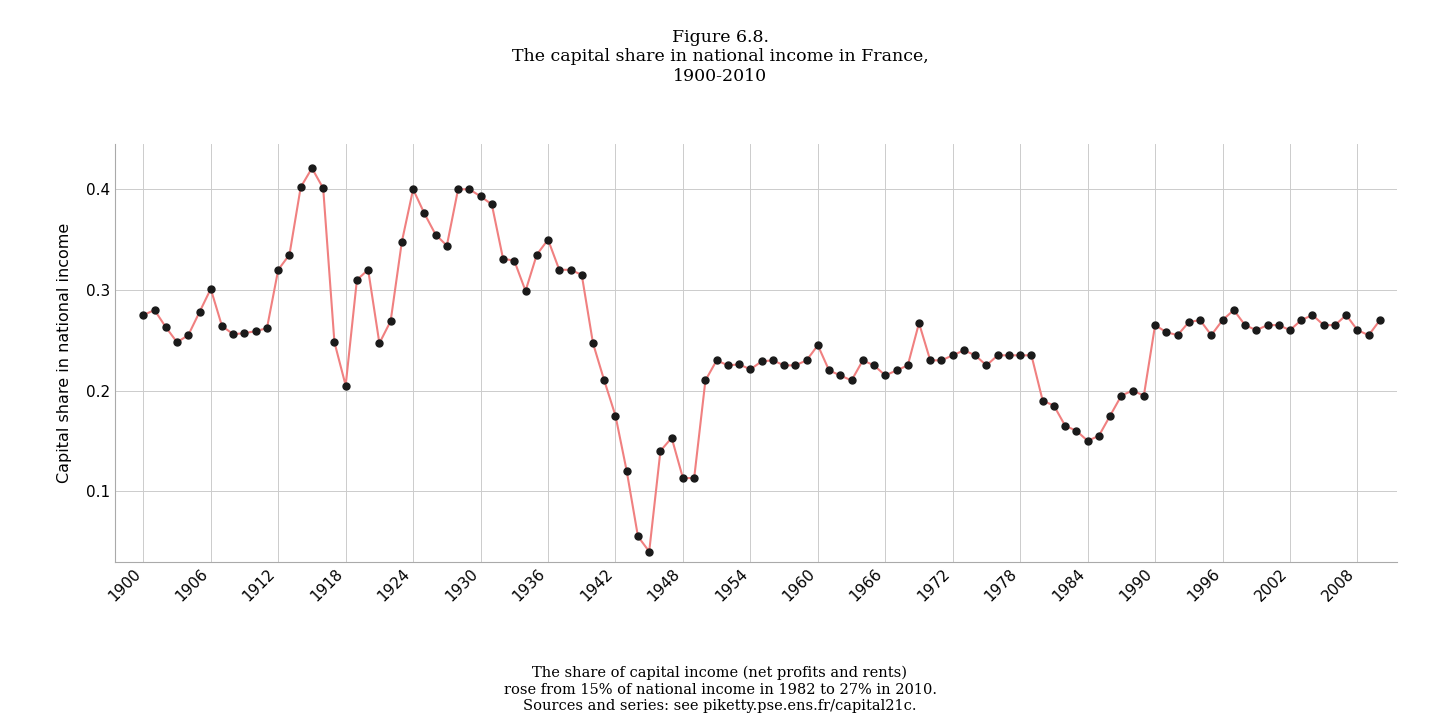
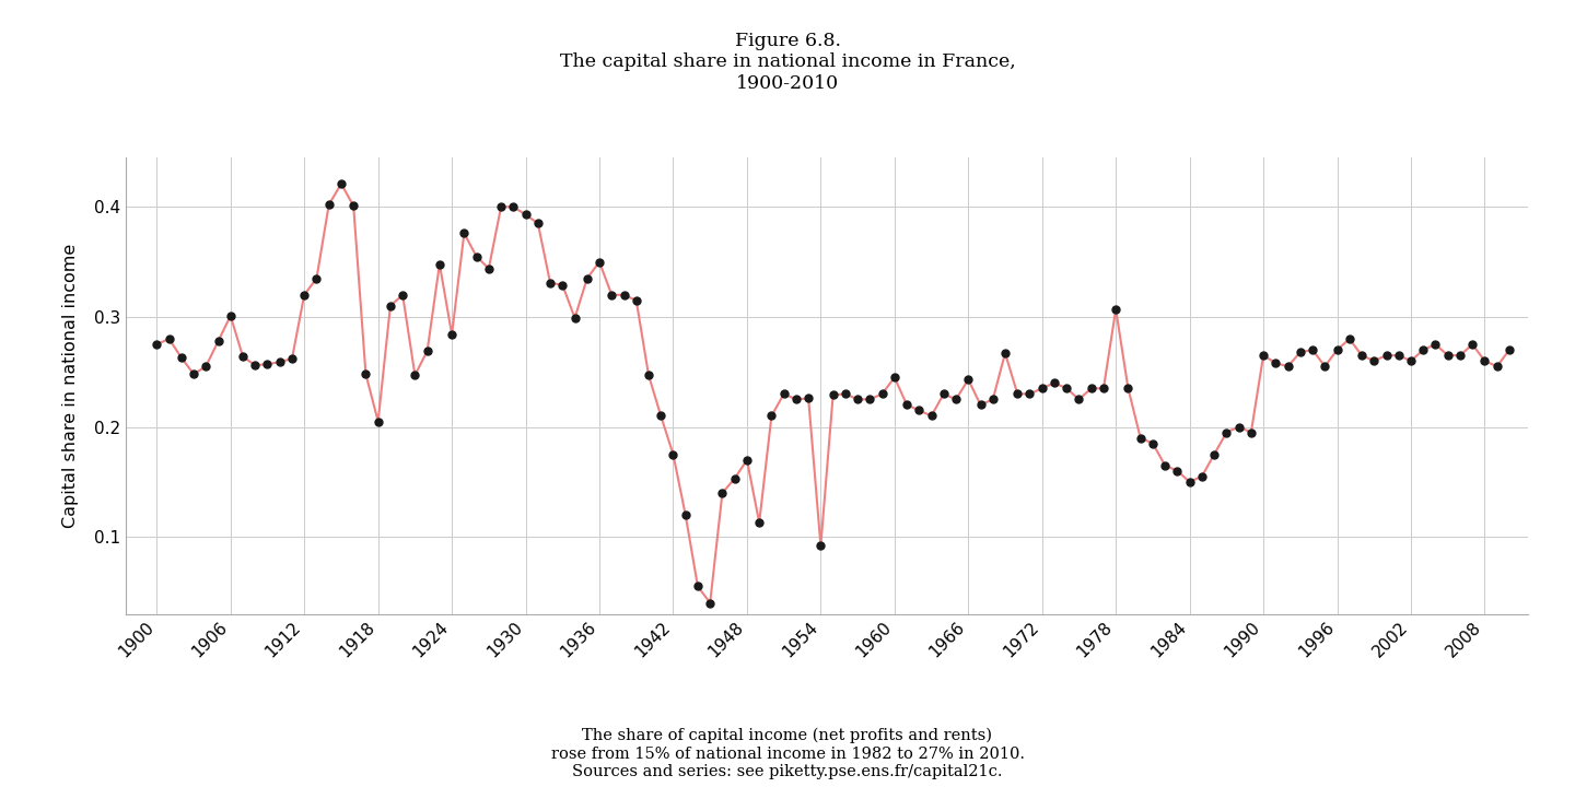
1924: 0.400 -> 0.284
1948: 0.113 -> 0.170
1954: 0.221 -> 0.092
1966: 0.215 -> 0.243
1978: 0.235 -> 0.307
